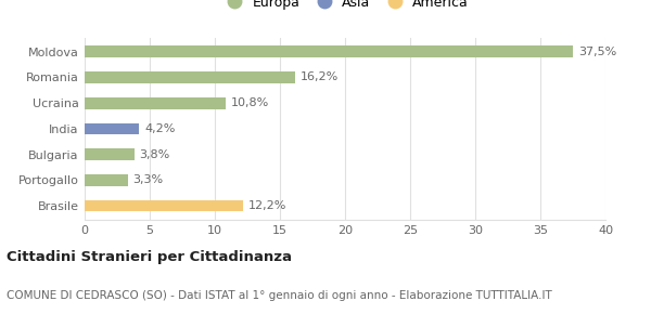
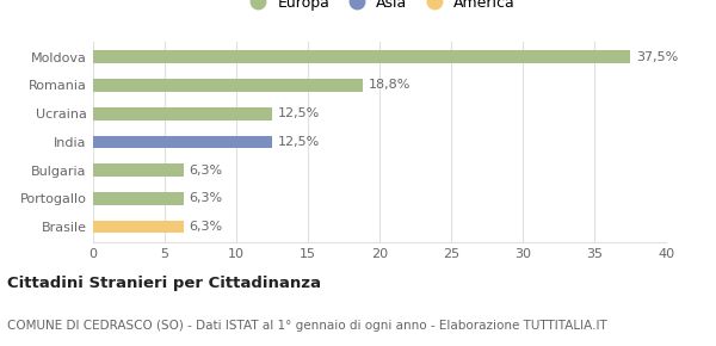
Romania: 16,2% -> 18,8%
Ucraina: 10,8% -> 12,5%
India: 4,2% -> 12,5%
Bulgaria: 3,8% -> 6,3%
Portogallo: 3,3% -> 6,3%
Brasile: 12,2% -> 6,3%
